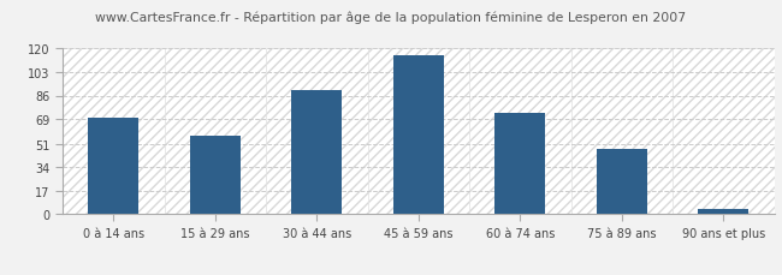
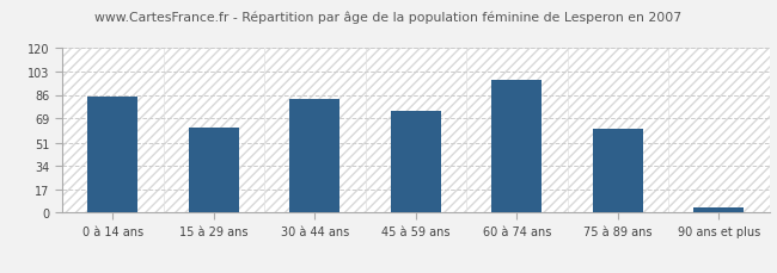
0 à 14 ans: 70 -> 85
15 à 29 ans: 57 -> 62
30 à 44 ans: 90 -> 83
45 à 59 ans: 115 -> 74
60 à 74 ans: 73 -> 97
75 à 89 ans: 47 -> 61
